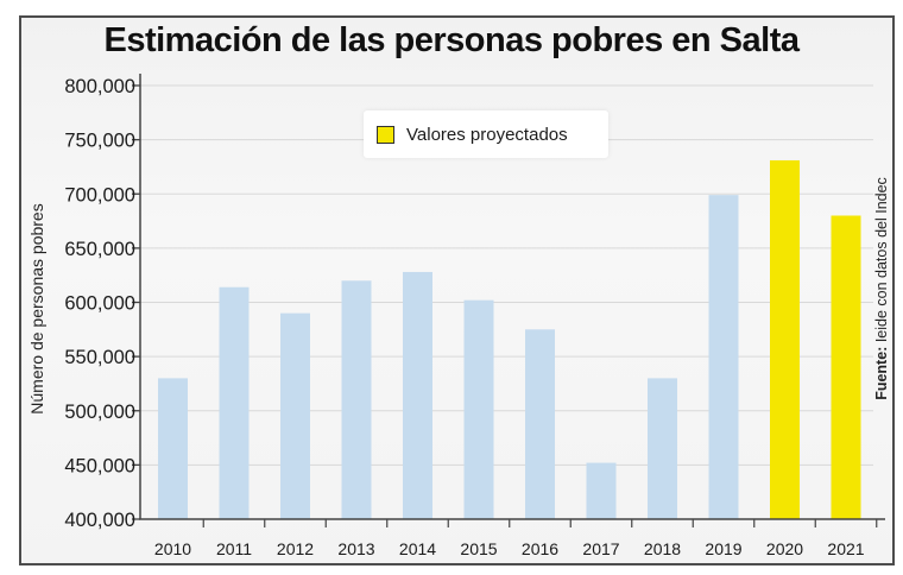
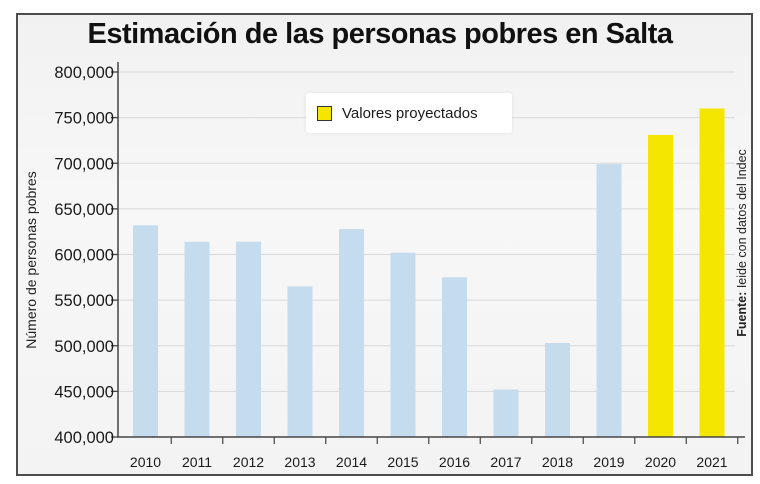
2010: 530000 -> 630000
2012: 590000 -> 610000
2013: 620000 -> 560000
2018: 530000 -> 500000
2021: 680000 -> 760000
